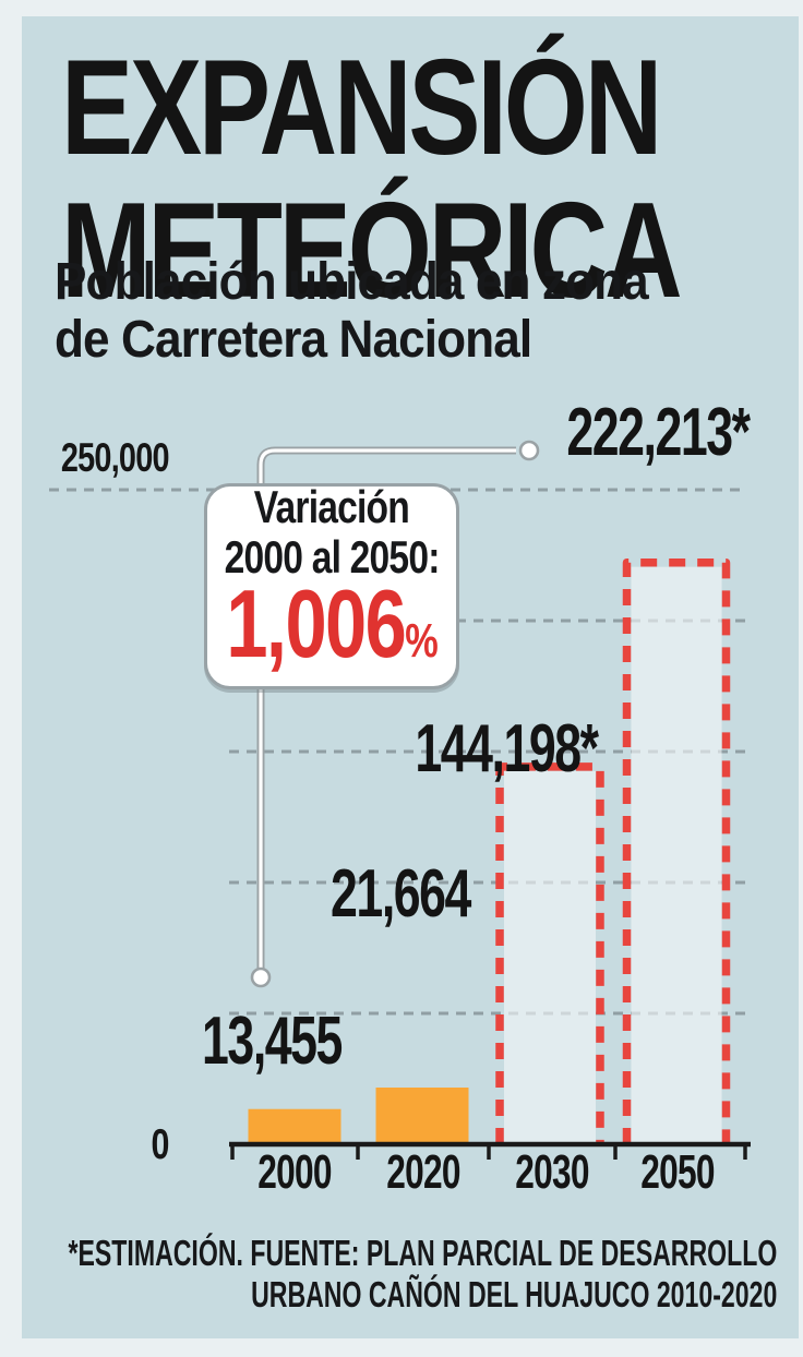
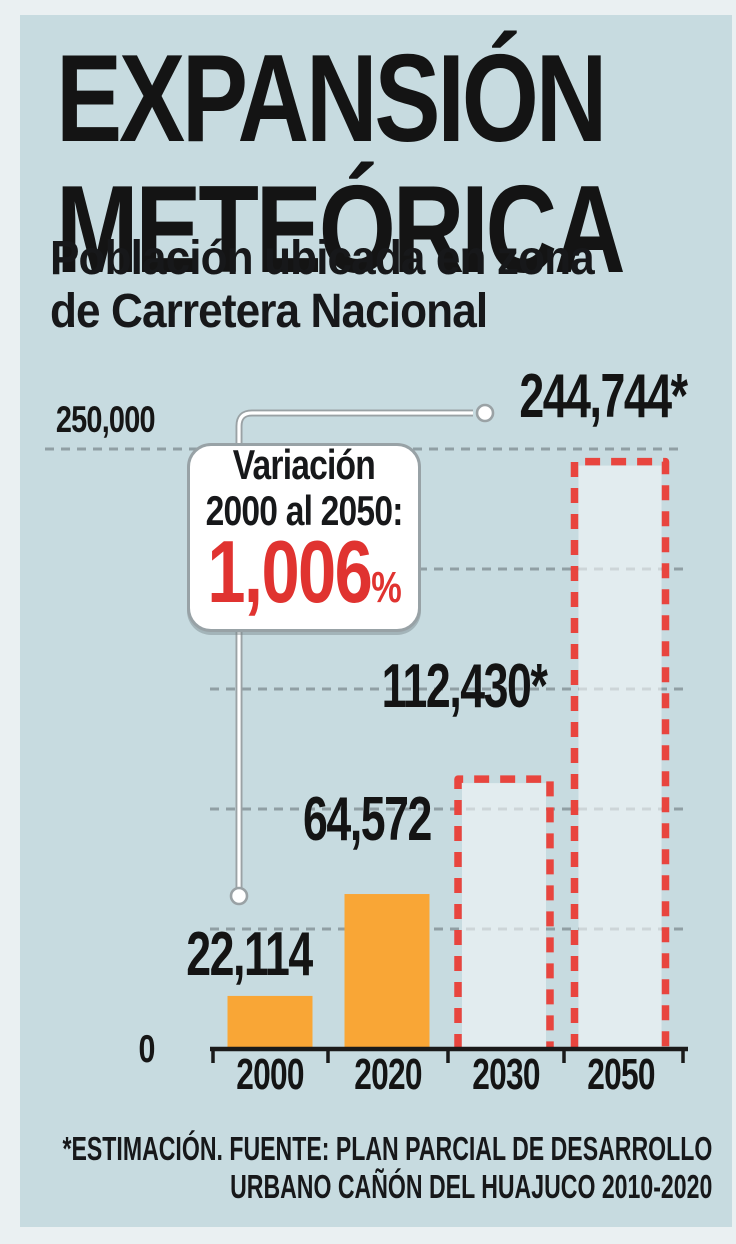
2000: 13,455 -> 22,114
2020: 21,664 -> 64,572
2030: 144,198 -> 112,430
2050: 222,213 -> 244,744
